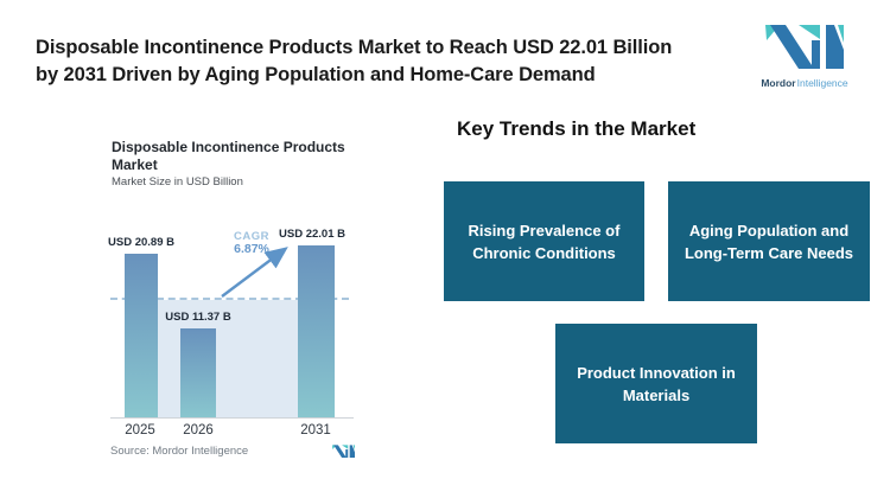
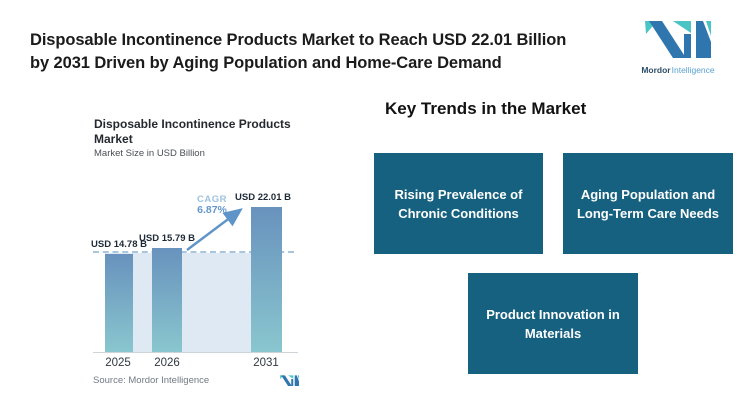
2025: 20.89 -> 14.78
2026: 11.37 -> 15.79
